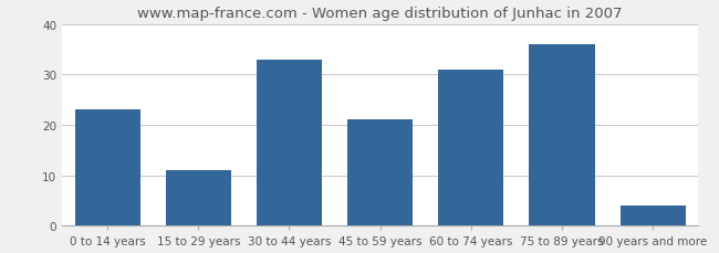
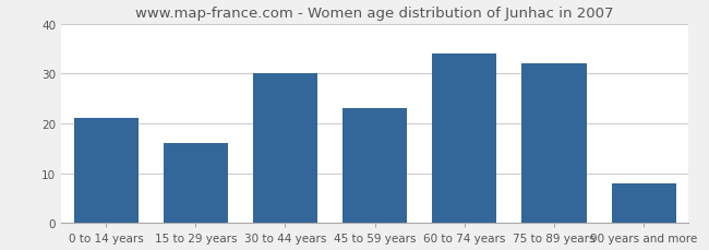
0 to 14 years: 23 -> 21
15 to 29 years: 11 -> 16
30 to 44 years: 33 -> 30
45 to 59 years: 21 -> 23
60 to 74 years: 31 -> 34
75 to 89 years: 36 -> 32
90 years and more: 4 -> 8
